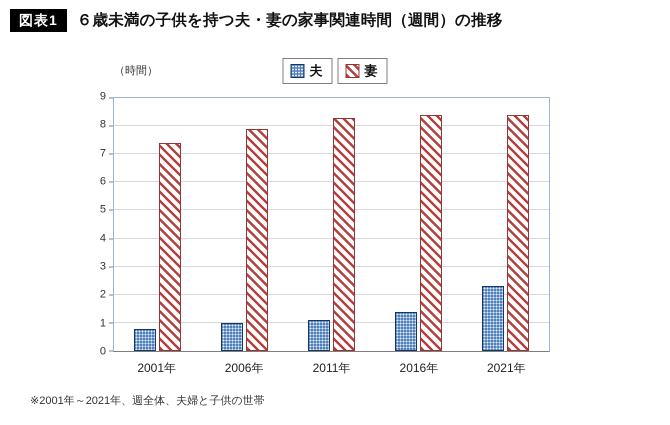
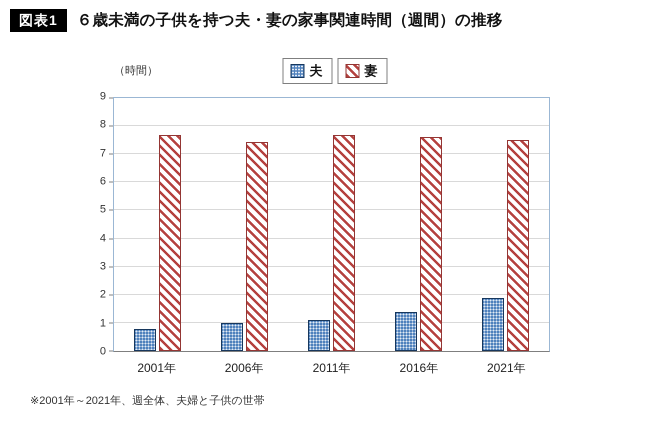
妻/2001年: 7.4 -> 7.7
妻/2006年: 7.9 -> 7.5
妻/2011年: 8.3 -> 7.7
妻/2016年: 8.4 -> 7.6
夫/2021年: 2.3 -> 1.9
妻/2021年: 8.4 -> 7.5
